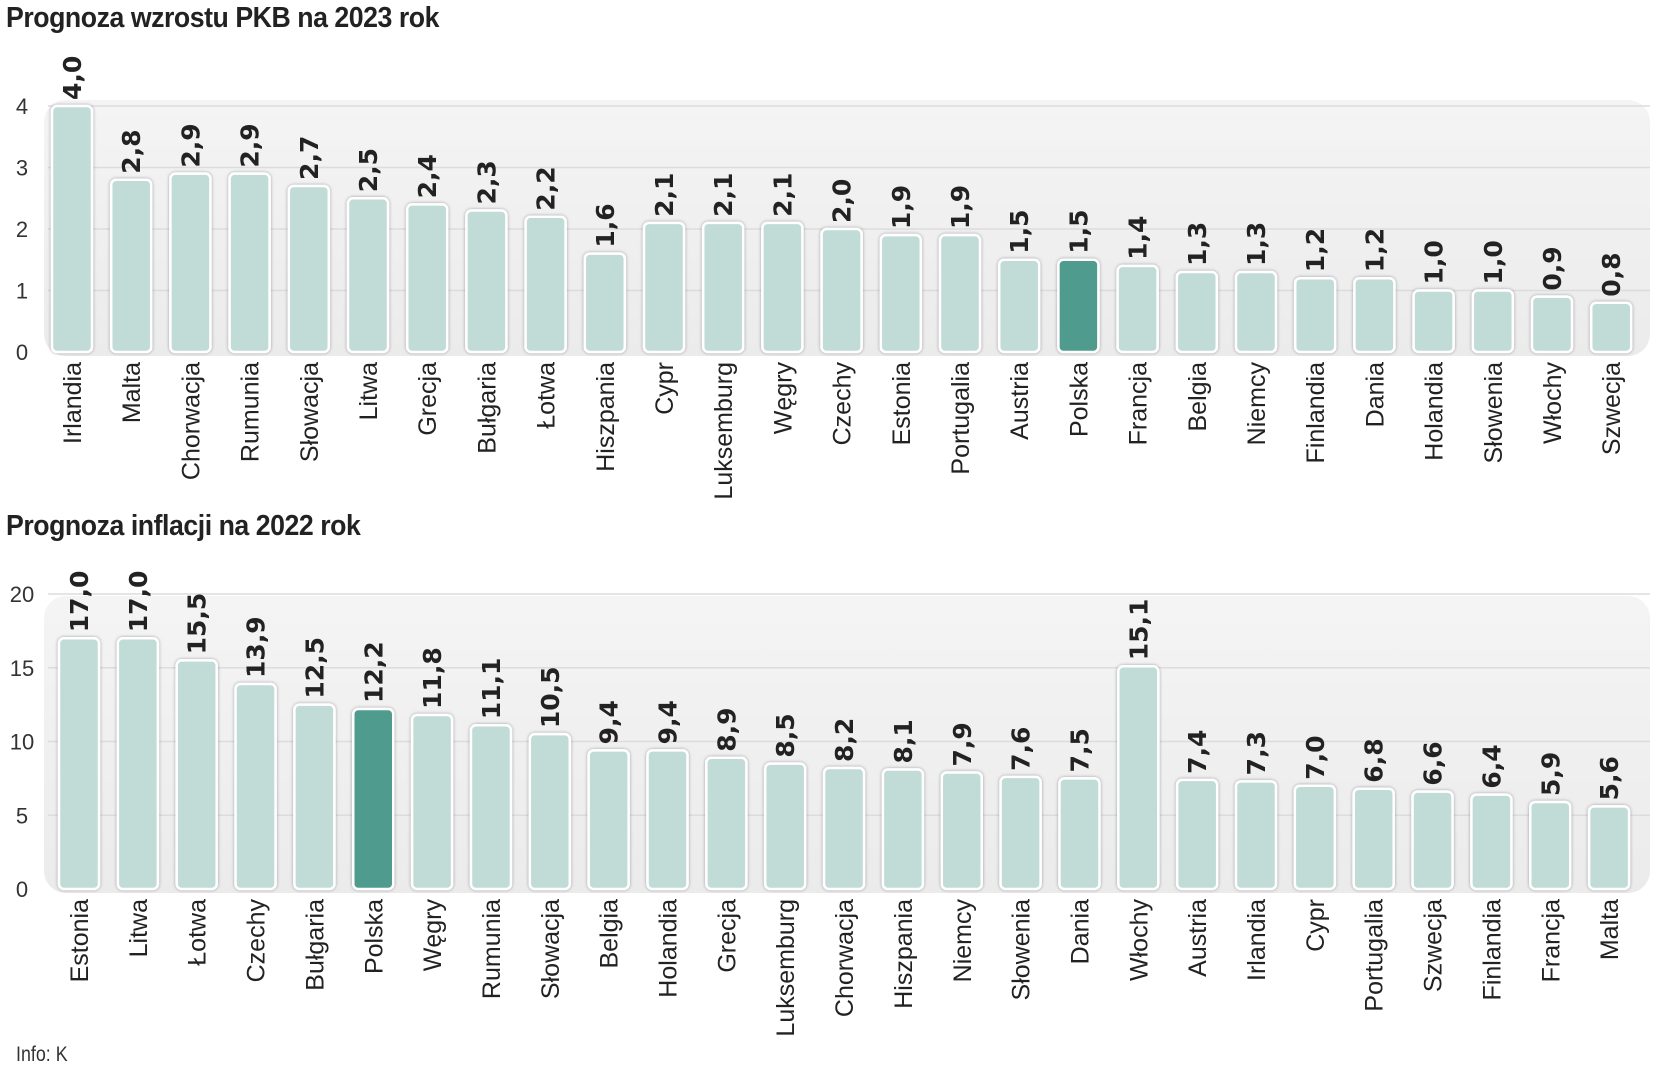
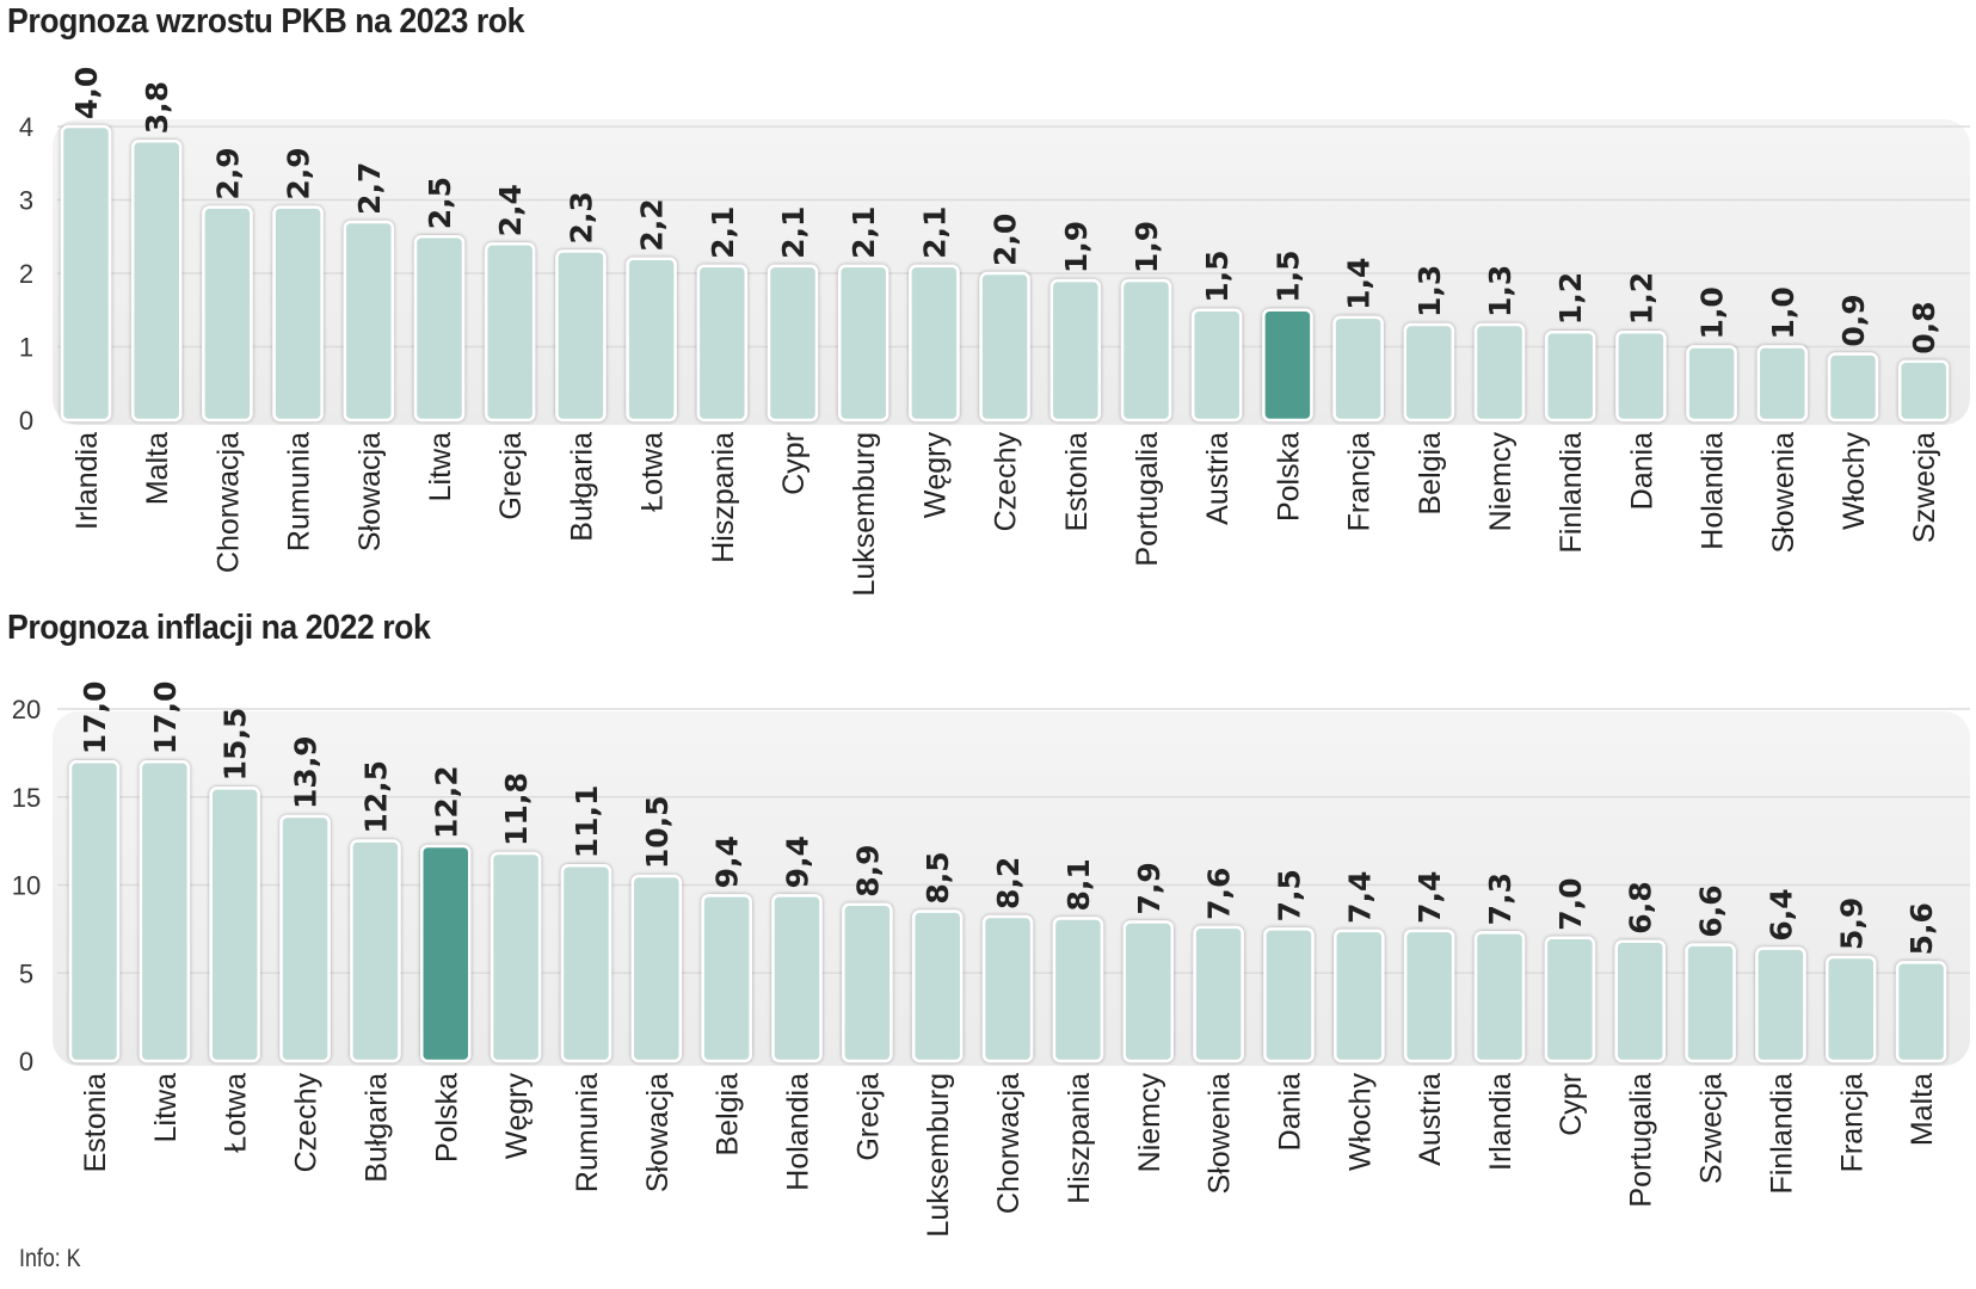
Prognoza wzrostu PKB na 2023 rok/Malta: 2,8 -> 3,8
Prognoza wzrostu PKB na 2023 rok/Hiszpania: 1,6 -> 2,1
Prognoza inflacji na 2022 rok/Włochy: 15,1 -> 7,4
